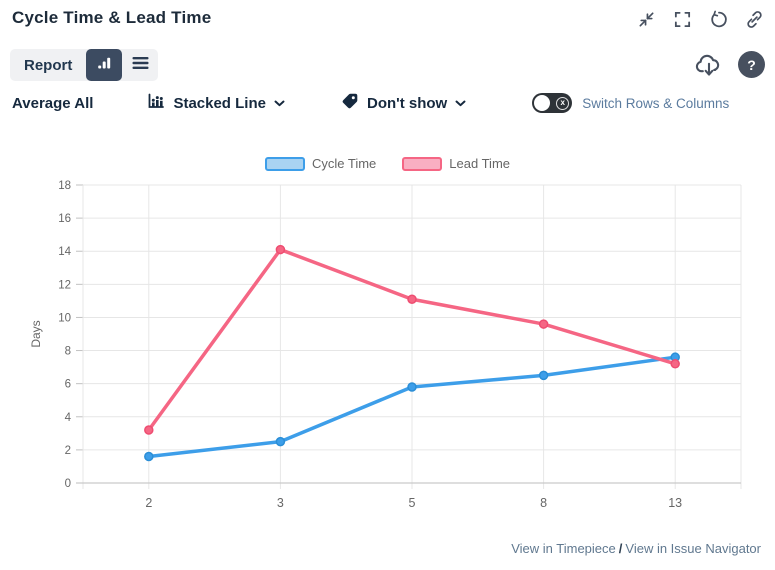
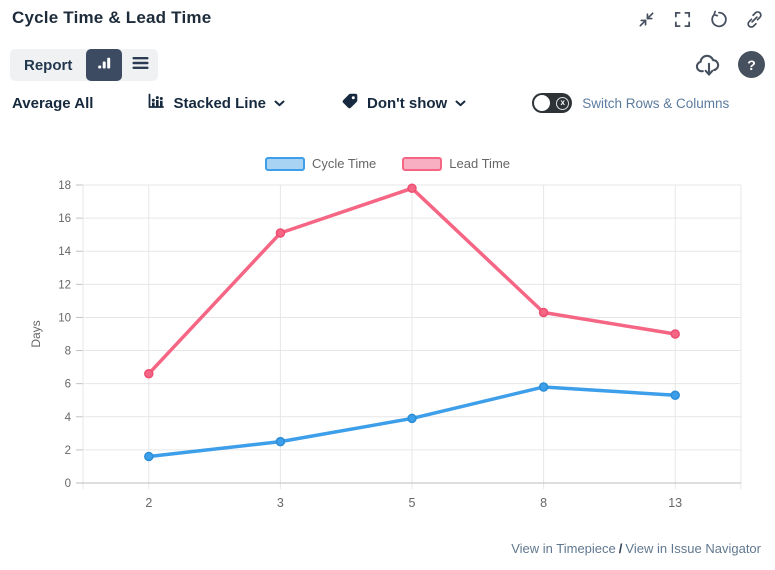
Lead Time/2: 3.2 -> 6.6
Lead Time/3: 14.1 -> 15.1
Cycle Time/5: 5.8 -> 3.9
Lead Time/5: 11.1 -> 17.8
Cycle Time/8: 6.5 -> 5.8
Lead Time/8: 9.6 -> 10.3
Cycle Time/13: 7.6 -> 5.3
Lead Time/13: 7.2 -> 9.0
